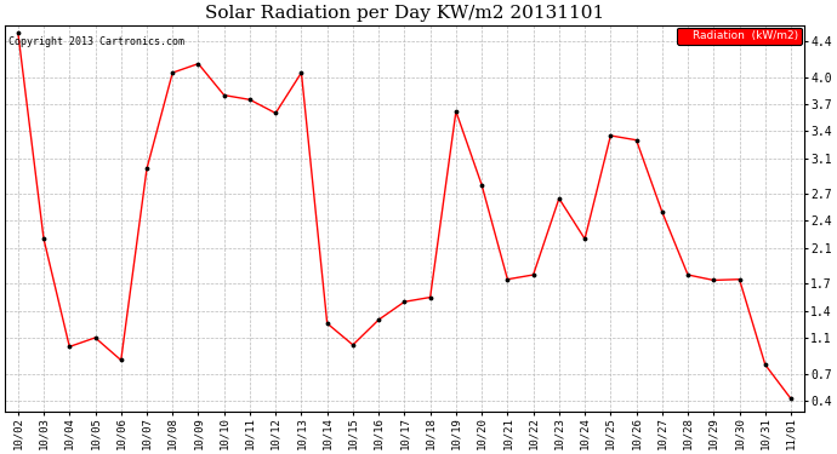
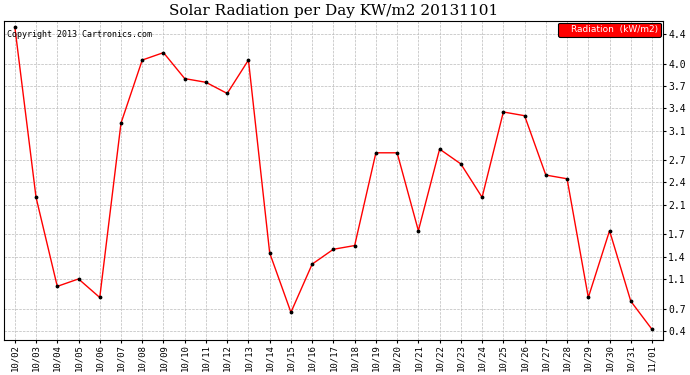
10/07: 2.98 -> 3.20
10/14: 1.26 -> 1.45
10/15: 1.02 -> 0.65
10/19: 3.62 -> 2.80
10/22: 1.80 -> 2.85
10/28: 1.80 -> 2.45
10/29: 1.74 -> 0.85
